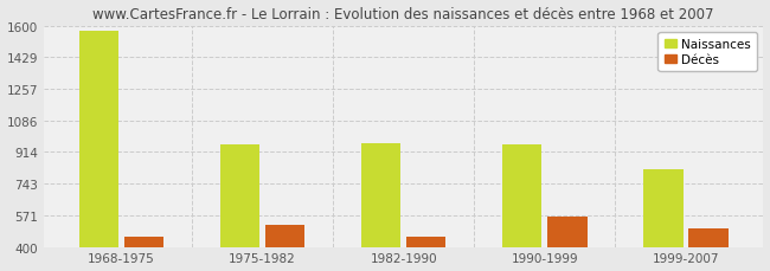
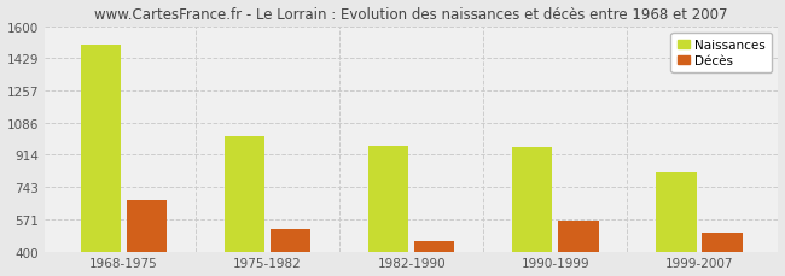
Naissances/1968-1975: 1570 -> 1500
Décès/1968-1975: 460 -> 670
Naissances/1975-1982: 960 -> 1010
